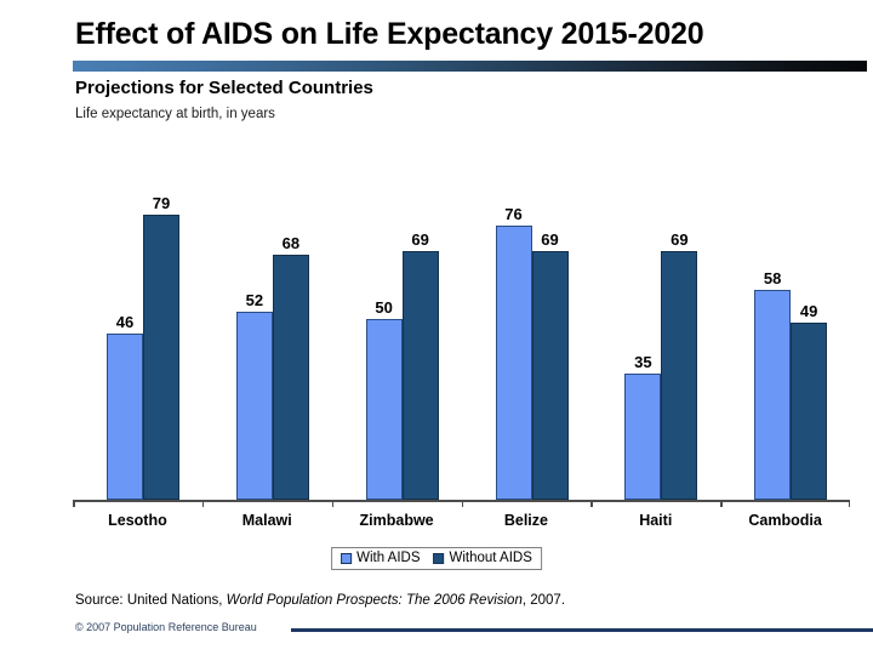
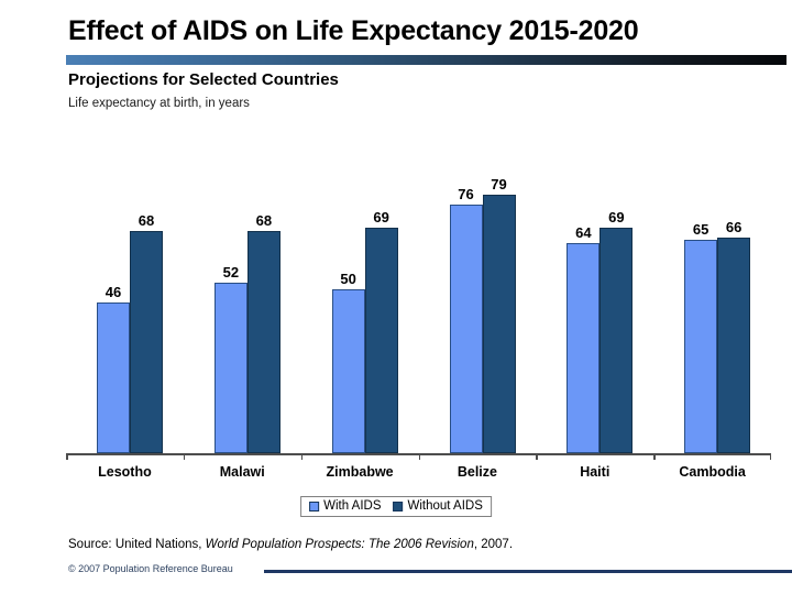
Without AIDS/Lesotho: 79 -> 68
Without AIDS/Belize: 69 -> 79
With AIDS/Haiti: 35 -> 64
With AIDS/Cambodia: 58 -> 65
Without AIDS/Cambodia: 49 -> 66
